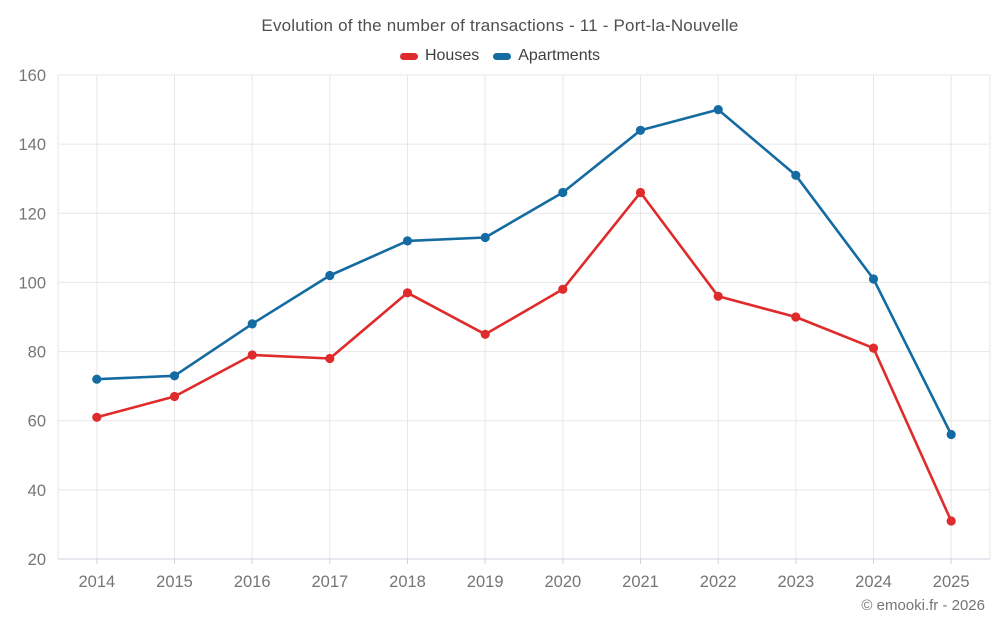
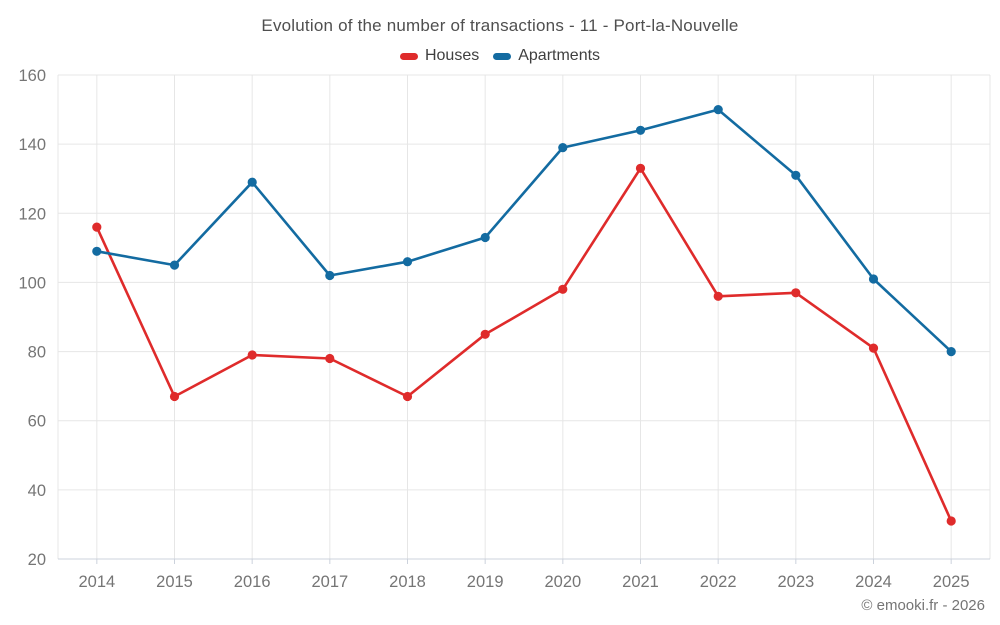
Houses/2014: 61 -> 116
Apartments/2014: 72 -> 109
Apartments/2015: 73 -> 105
Apartments/2016: 88 -> 129
Houses/2018: 97 -> 67
Apartments/2018: 112 -> 106
Apartments/2020: 126 -> 139
Houses/2021: 126 -> 133
Houses/2023: 90 -> 97
Apartments/2025: 56 -> 80
